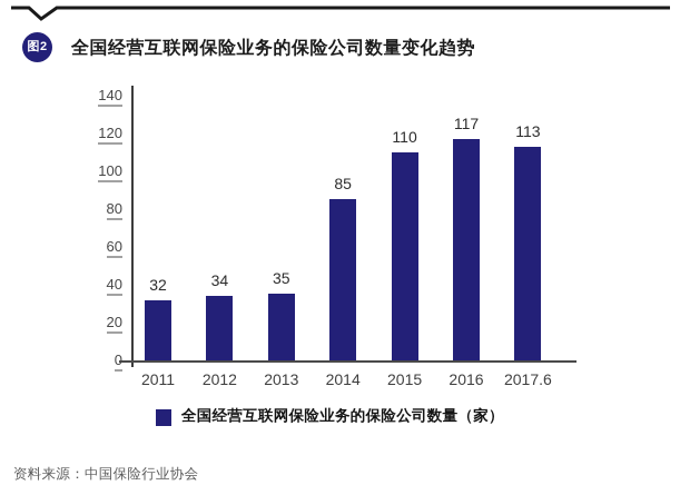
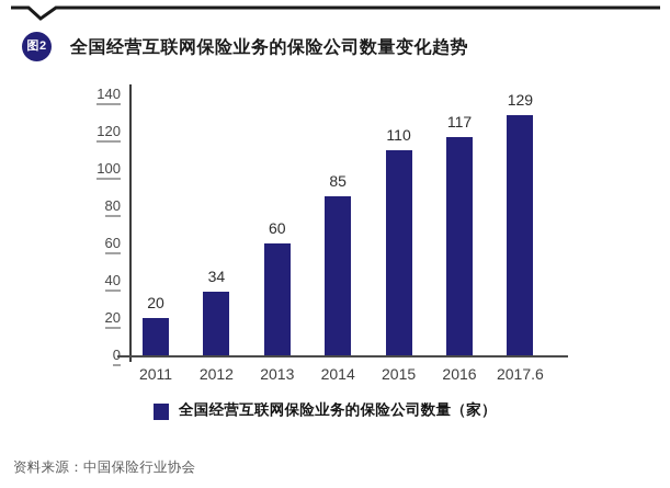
2011: 32 -> 20
2013: 35 -> 60
2017.6: 113 -> 129
